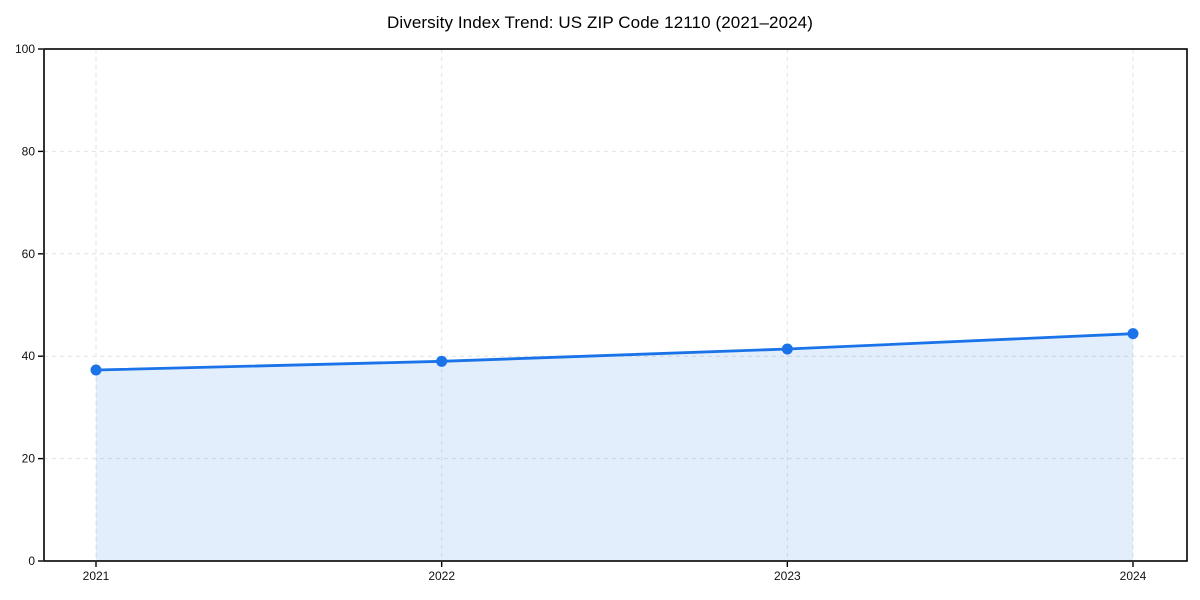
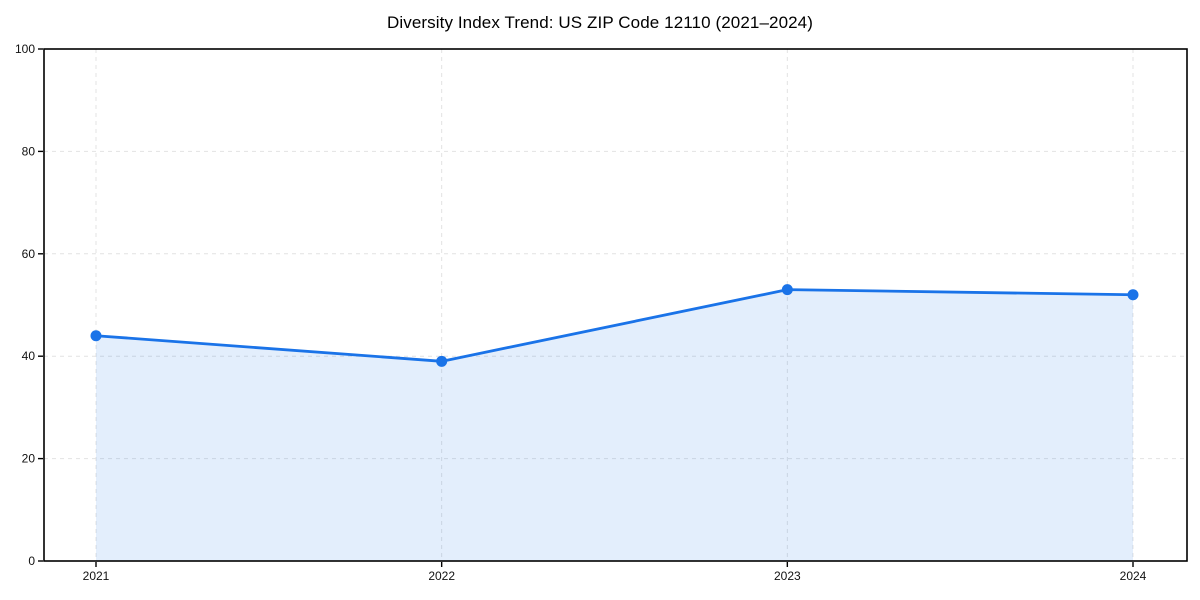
2021: 37 -> 44
2023: 41 -> 53
2024: 44 -> 52
